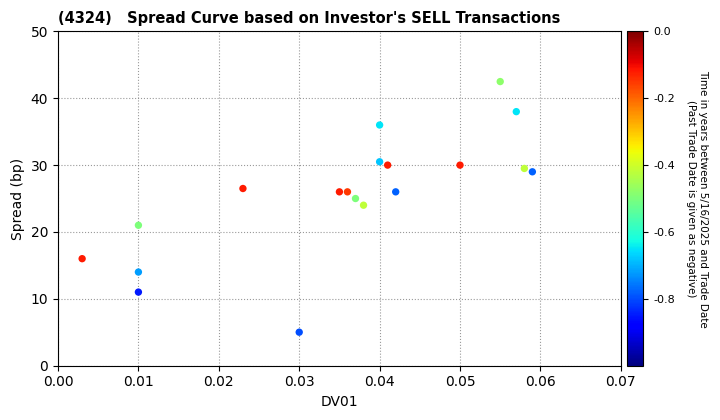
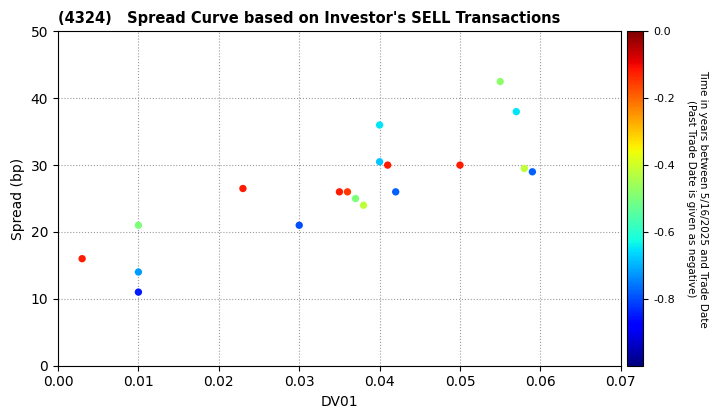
0.03: 5.0 -> 21.0
